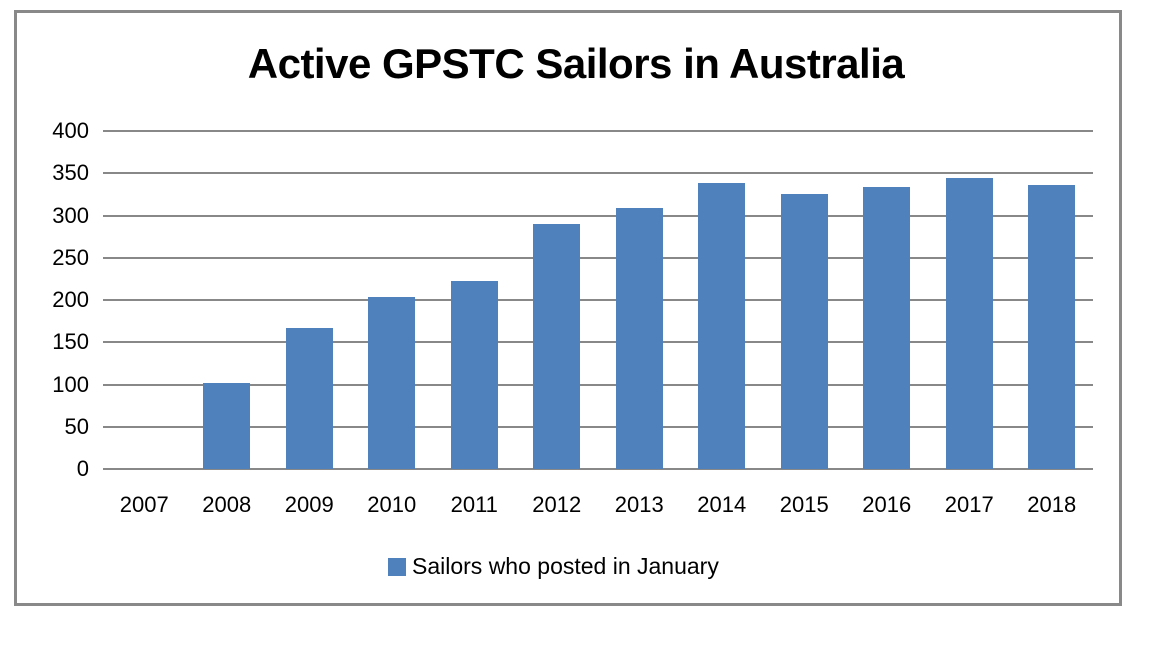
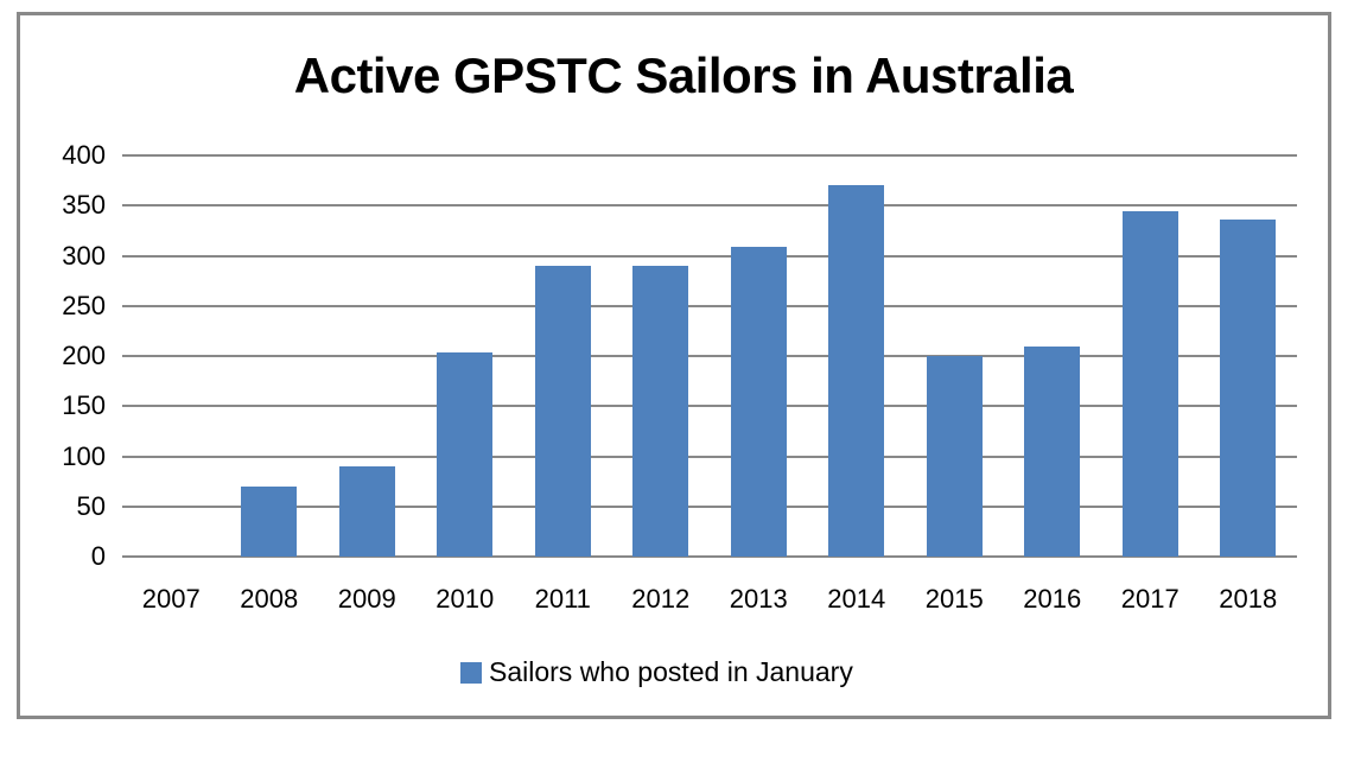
2008: 100 -> 70
2009: 170 -> 90
2011: 220 -> 290
2014: 340 -> 370
2015: 320 -> 200
2016: 330 -> 210
